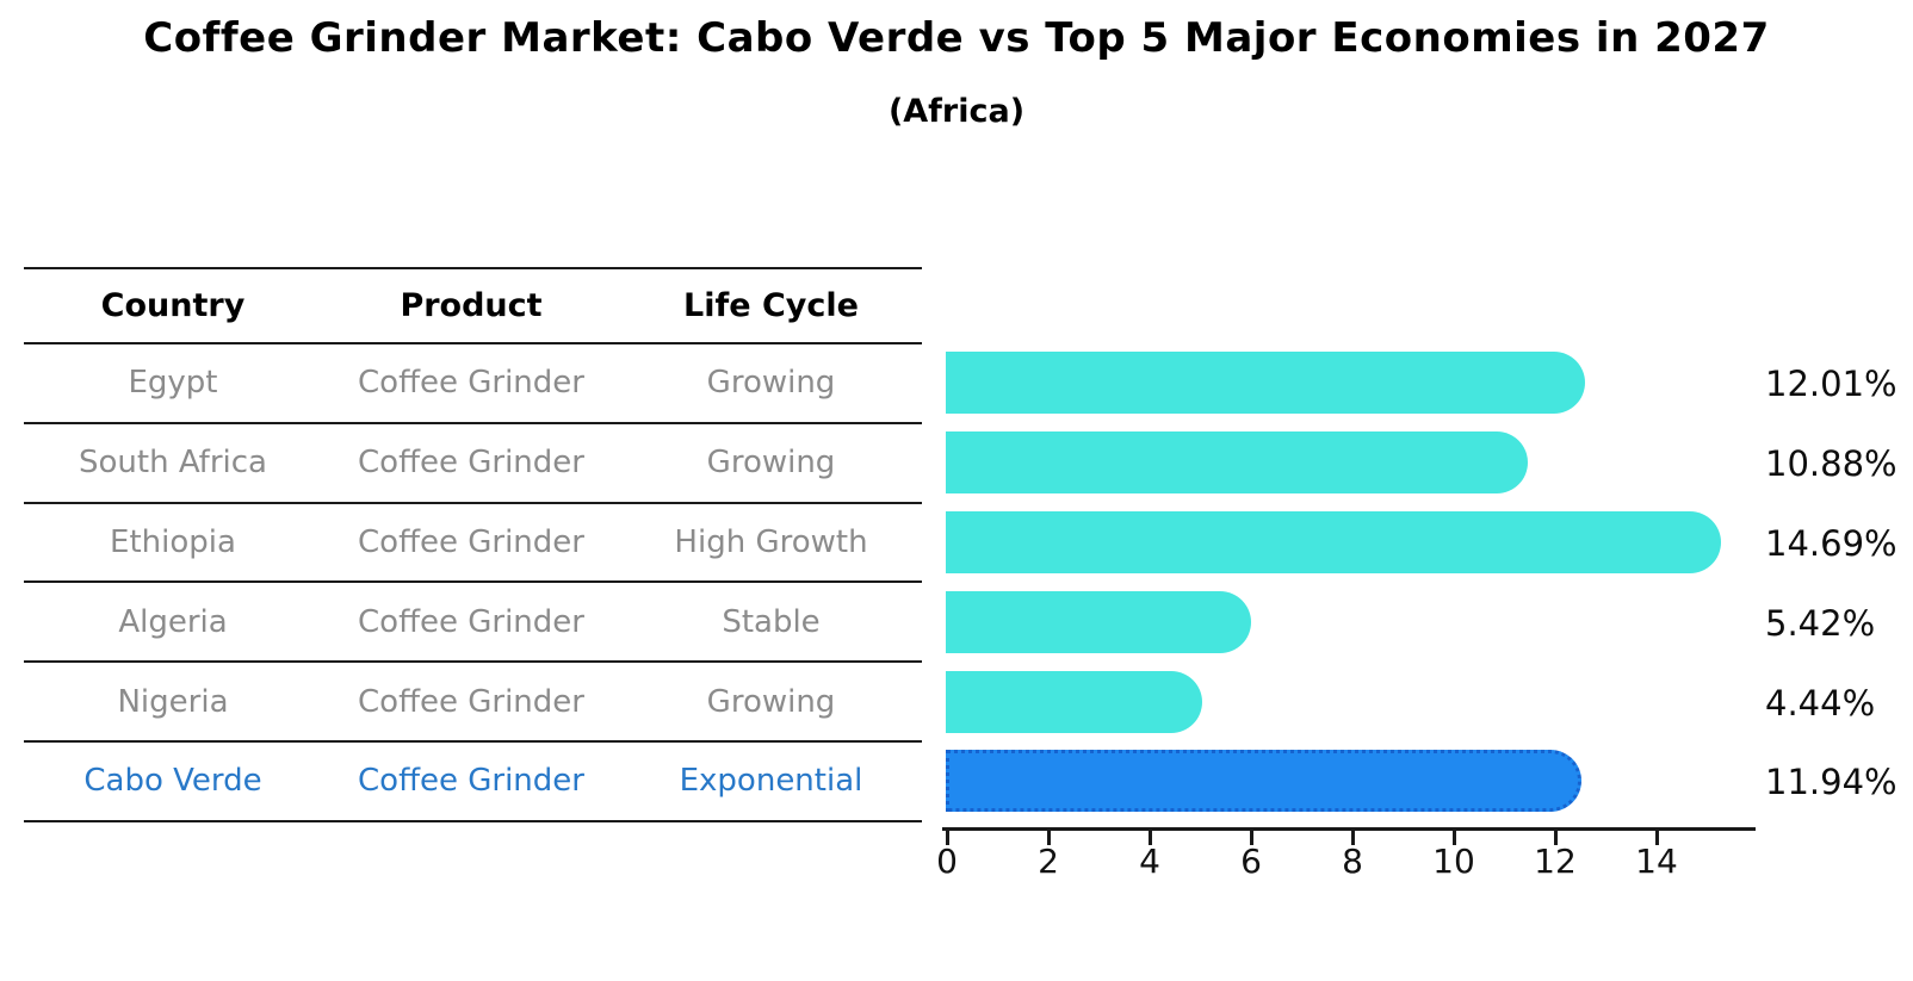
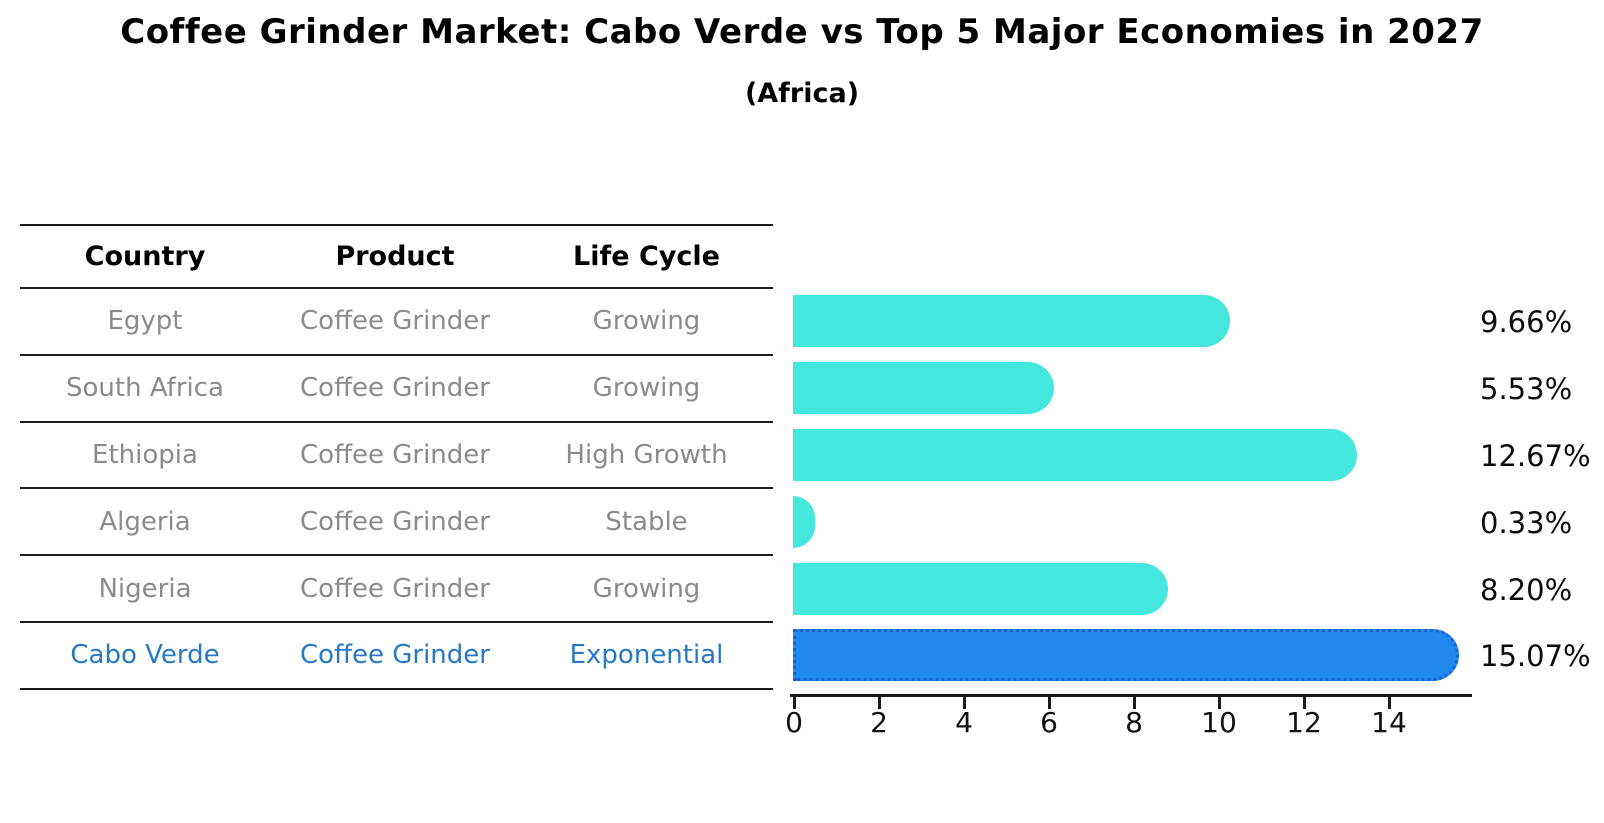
Egypt: 12.01% -> 9.66%
South Africa: 10.88% -> 5.53%
Ethiopia: 14.69% -> 12.67%
Algeria: 5.42% -> 0.33%
Nigeria: 4.44% -> 8.20%
Cabo Verde: 11.94% -> 15.07%
